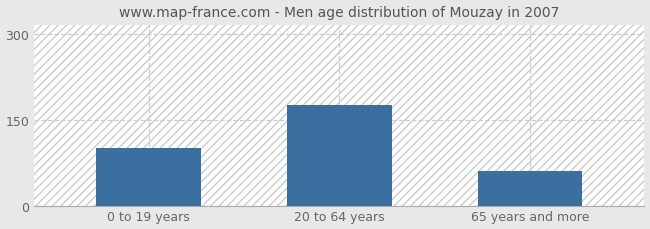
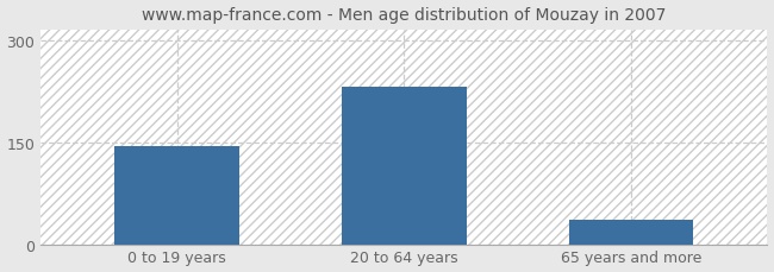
0 to 19 years: 100 -> 144
20 to 64 years: 175 -> 232
65 years and more: 60 -> 36
